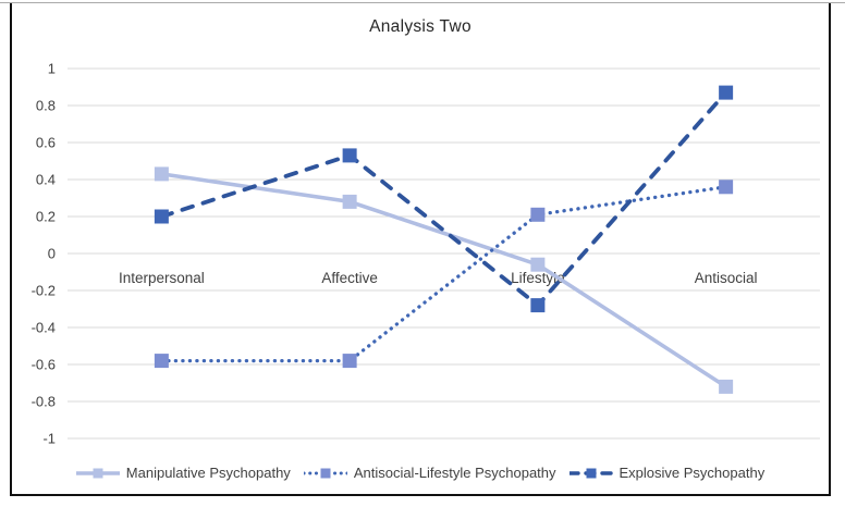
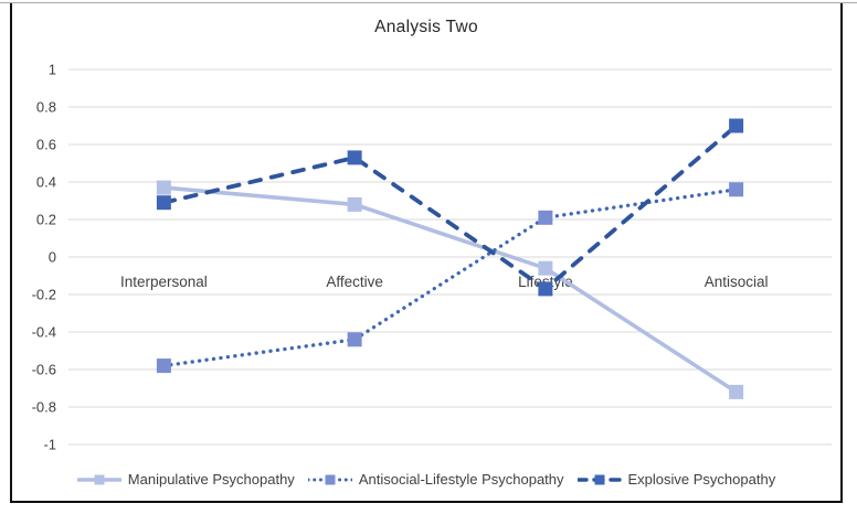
Manipulative Psychopathy/Interpersonal: 0.43 -> 0.37
Explosive Psychopathy/Interpersonal: 0.20 -> 0.29
Antisocial-Lifestyle Psychopathy/Affective: -0.58 -> -0.44
Explosive Psychopathy/Lifestyle: -0.28 -> -0.17
Explosive Psychopathy/Antisocial: 0.87 -> 0.70
